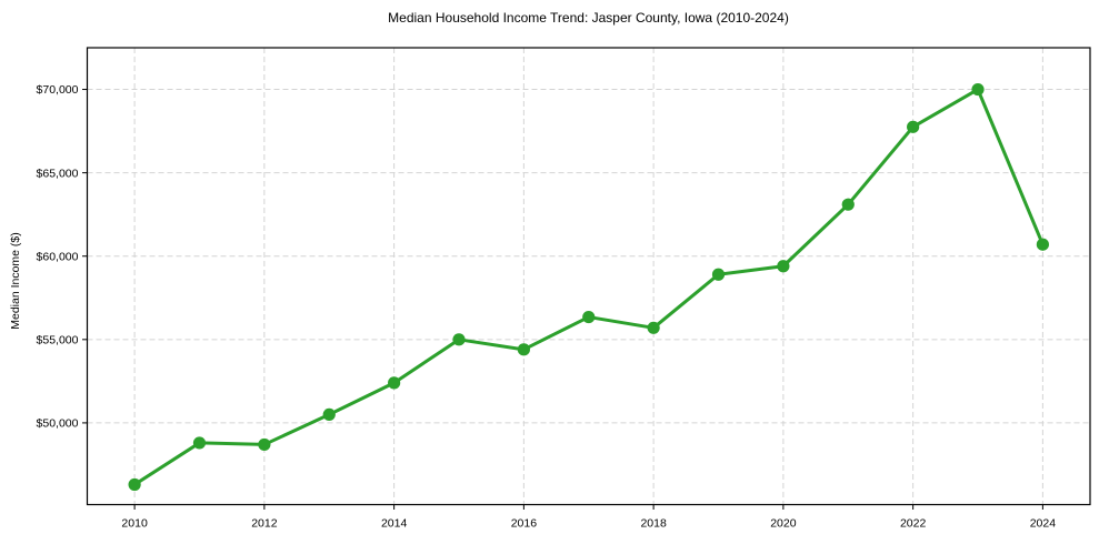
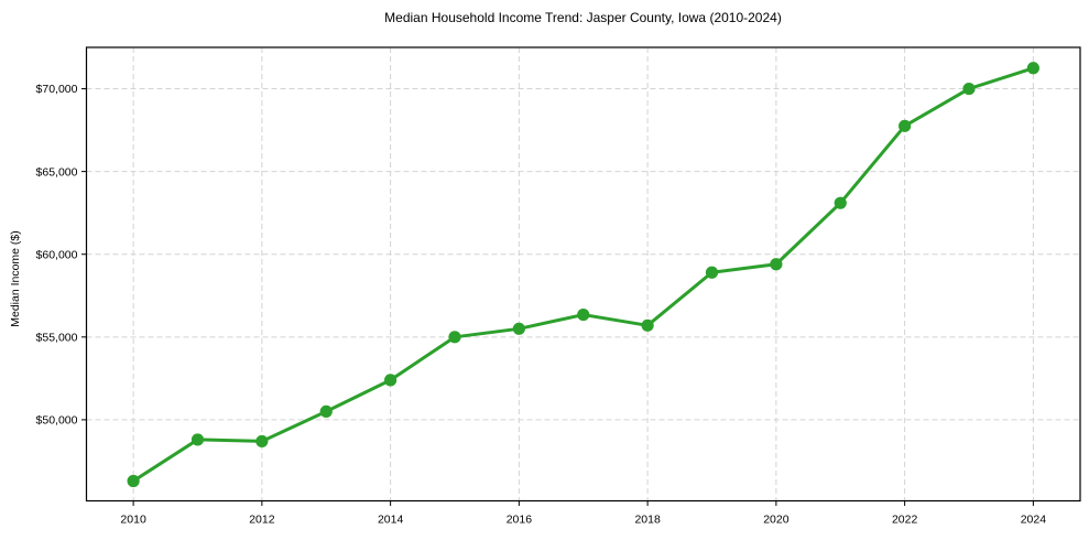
2016: $54400 -> $55500
2024: $60700 -> $71200
